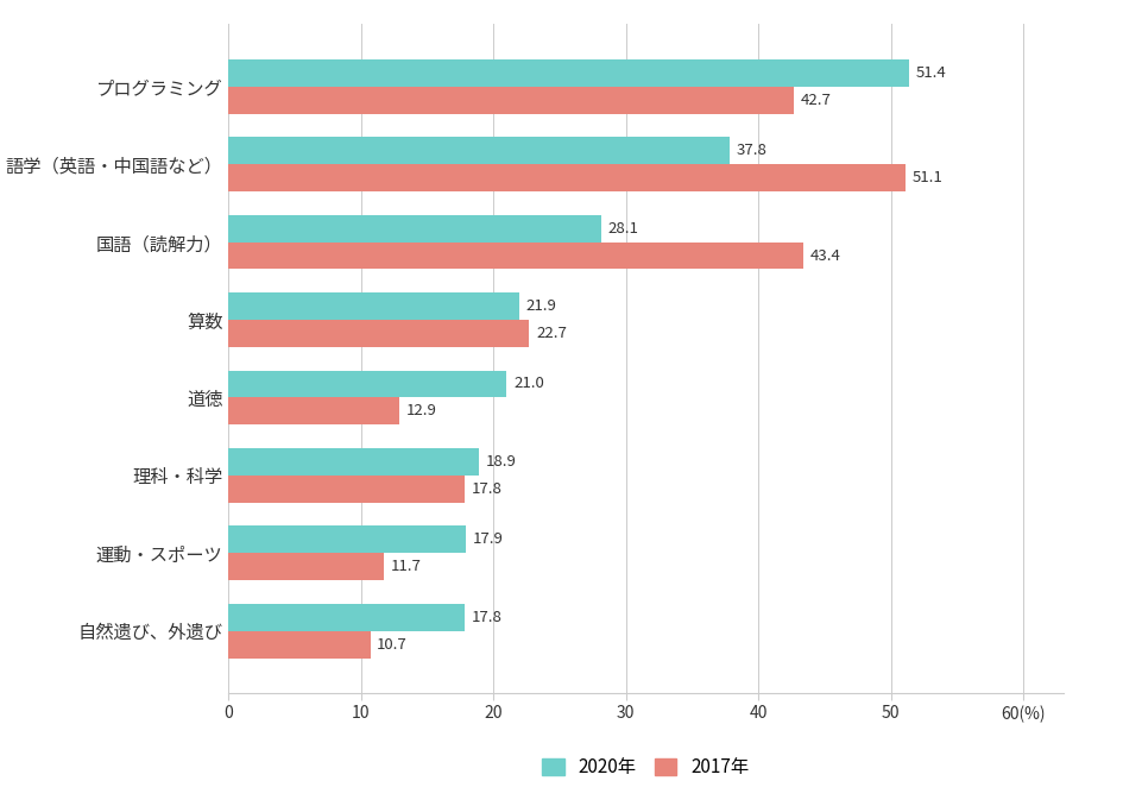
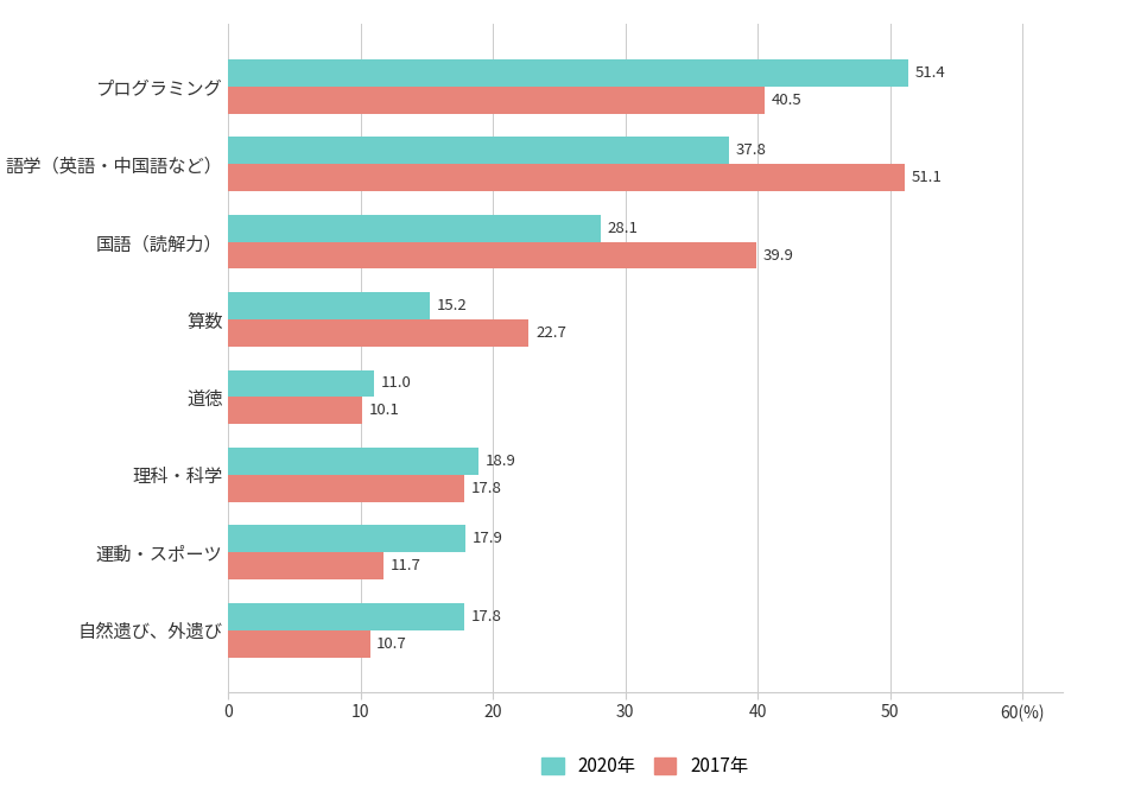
2017年/プログラミング: 42.7 -> 40.5
2017年/国語（読解力）: 43.4 -> 39.9
2020年/算数: 21.9 -> 15.2
2020年/道徳: 21.0 -> 11.0
2017年/道徳: 12.9 -> 10.1
